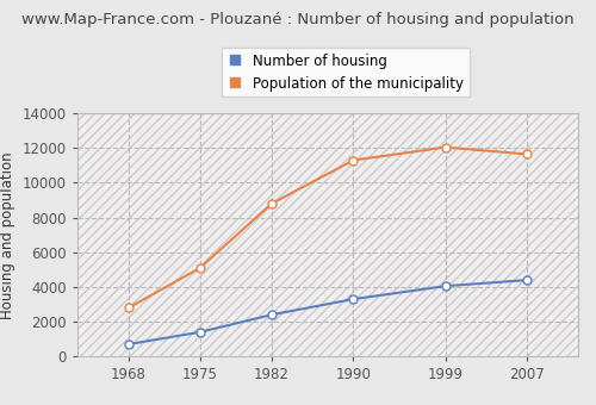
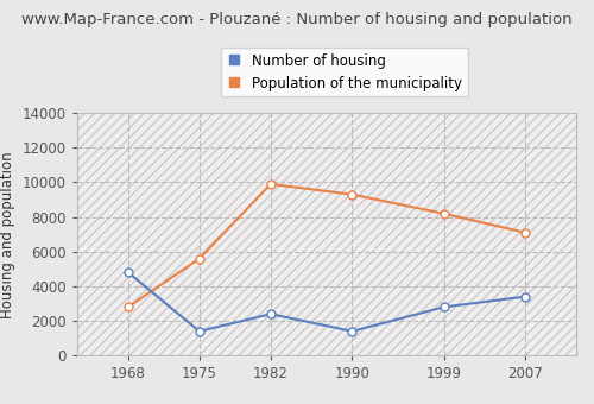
Number of housing/1968: 700 -> 4800
Population of the municipality/1975: 5100 -> 5600
Population of the municipality/1982: 8800 -> 9900
Number of housing/1990: 3300 -> 1400
Population of the municipality/1990: 11300 -> 9300
Number of housing/1999: 4000 -> 2800
Population of the municipality/1999: 12000 -> 8200
Number of housing/2007: 4400 -> 3400
Population of the municipality/2007: 11600 -> 7100
